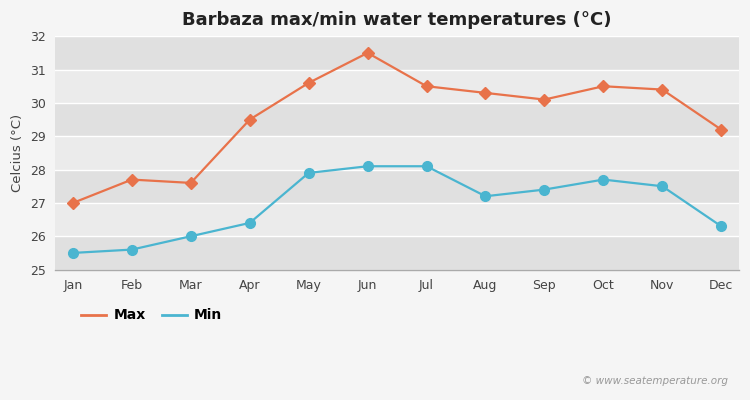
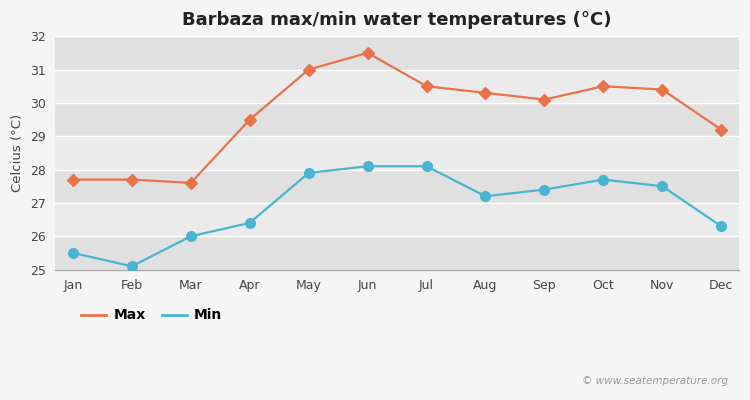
Max/Jan: 27.0 -> 27.7
Min/Feb: 25.6 -> 25.1
Max/May: 30.6 -> 31.0
